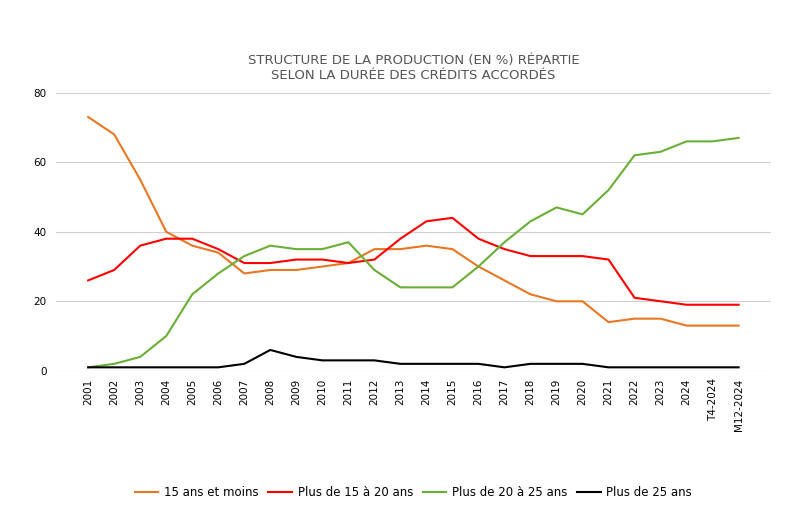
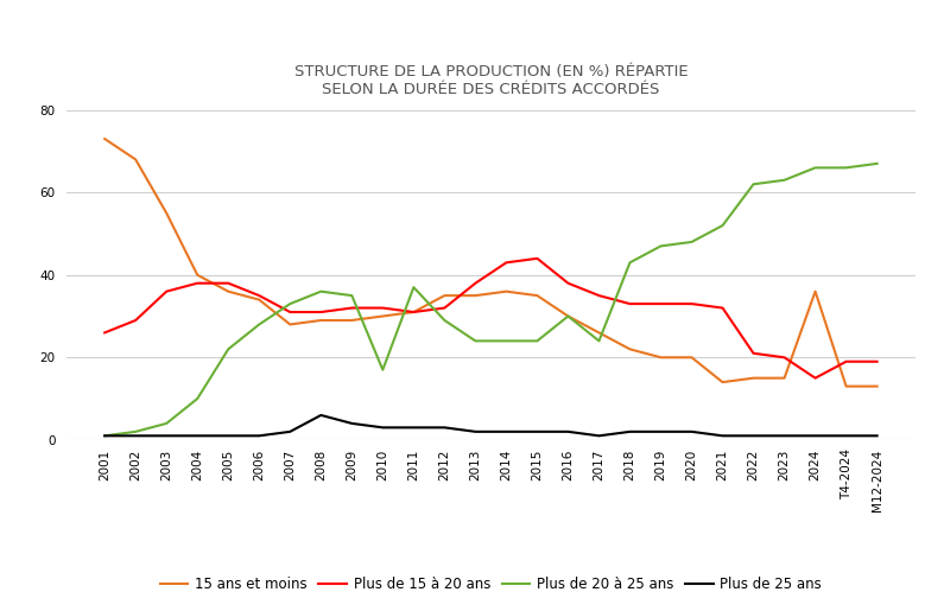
Plus de 20 à 25 ans/2010: 35 -> 17
Plus de 20 à 25 ans/2017: 37 -> 24
Plus de 20 à 25 ans/2020: 45 -> 48
15 ans et moins/2024: 13 -> 36
Plus de 15 à 20 ans/2024: 19 -> 15
